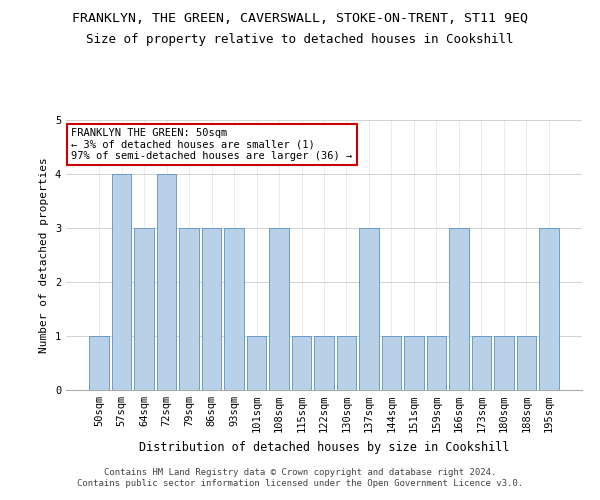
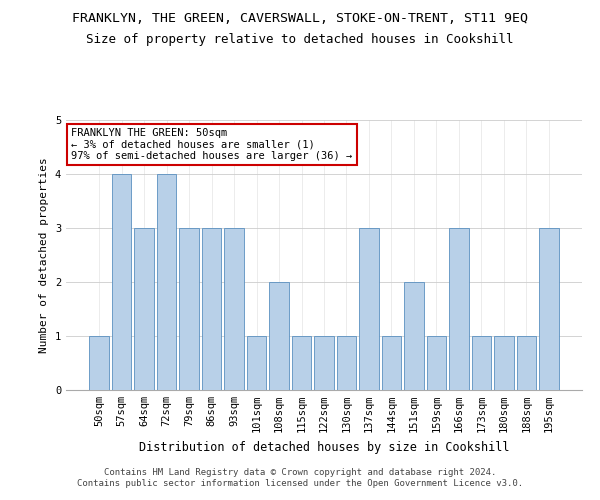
108sqm: 3 -> 2
151sqm: 1 -> 2
